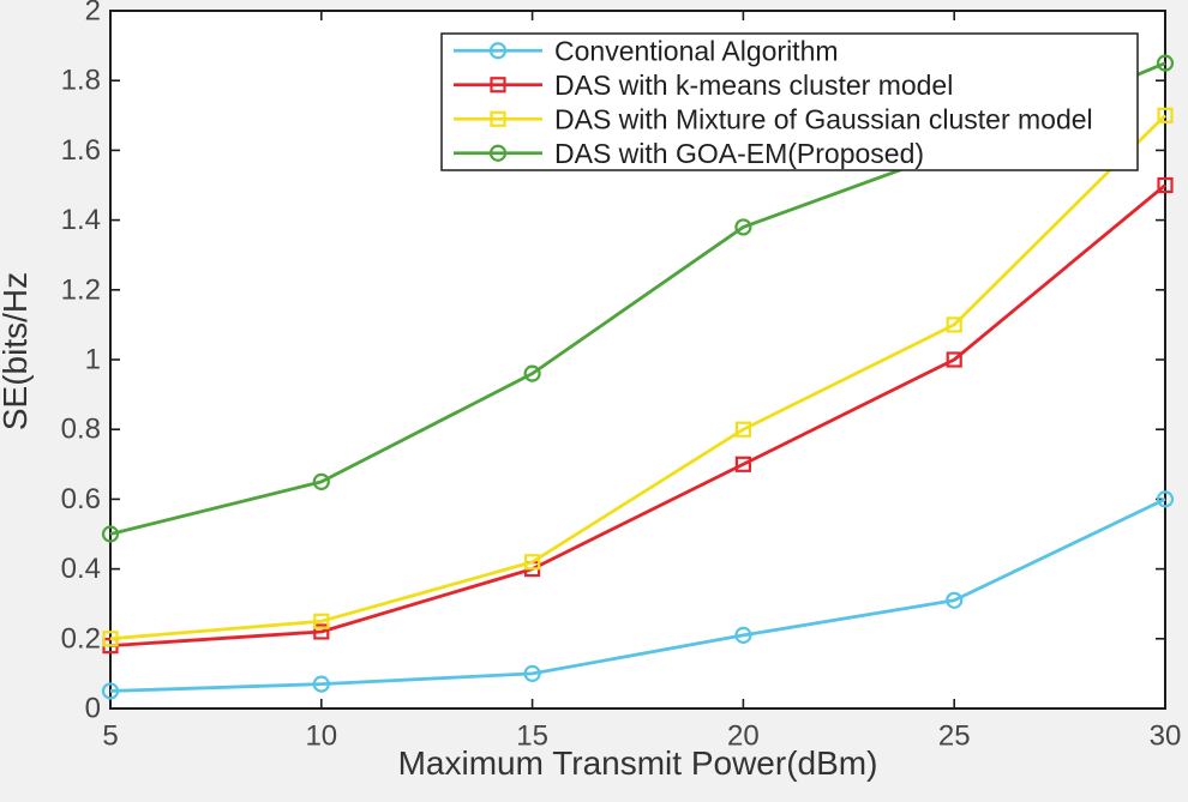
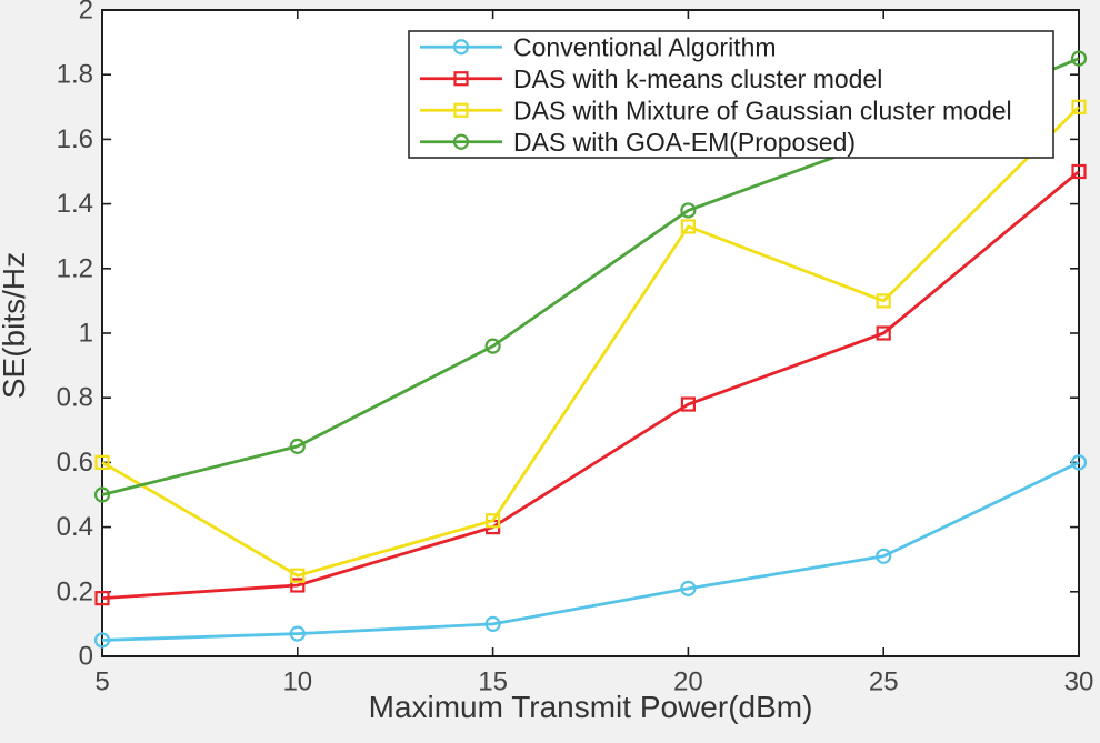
DAS with Mixture of Gaussian cluster model/5: 0.20 -> 0.60
DAS with k-means cluster model/20: 0.70 -> 0.78
DAS with Mixture of Gaussian cluster model/20: 0.80 -> 1.33
